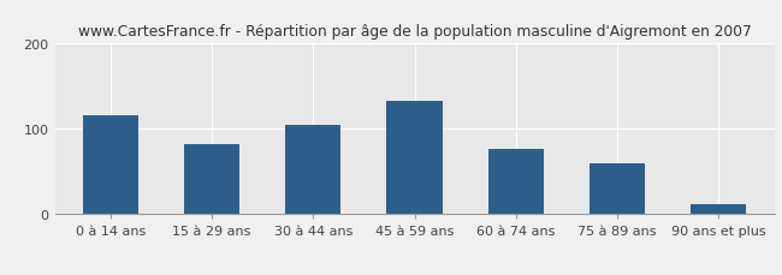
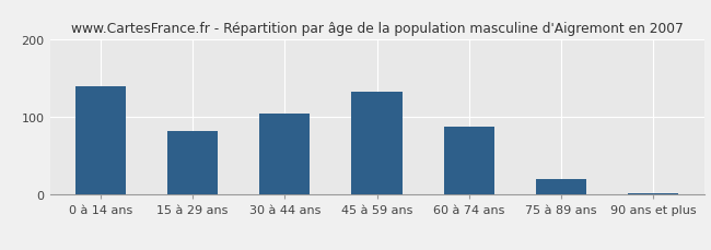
0 à 14 ans: 116 -> 140
60 à 74 ans: 76 -> 88
75 à 89 ans: 60 -> 20
90 ans et plus: 12 -> 2
